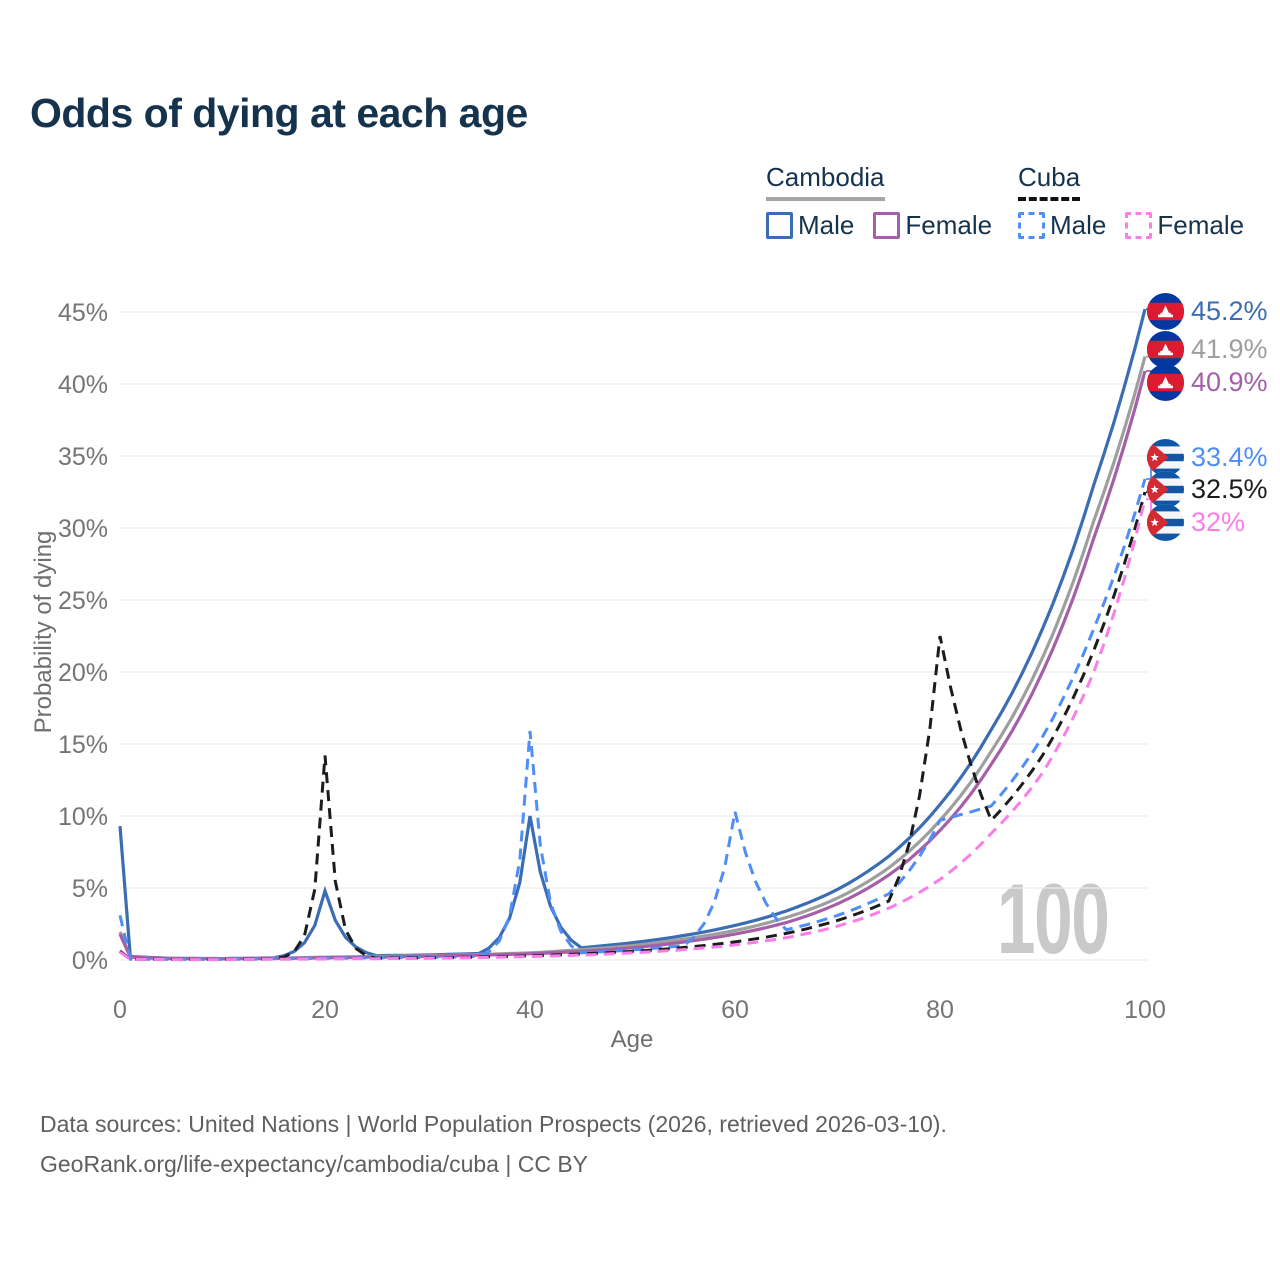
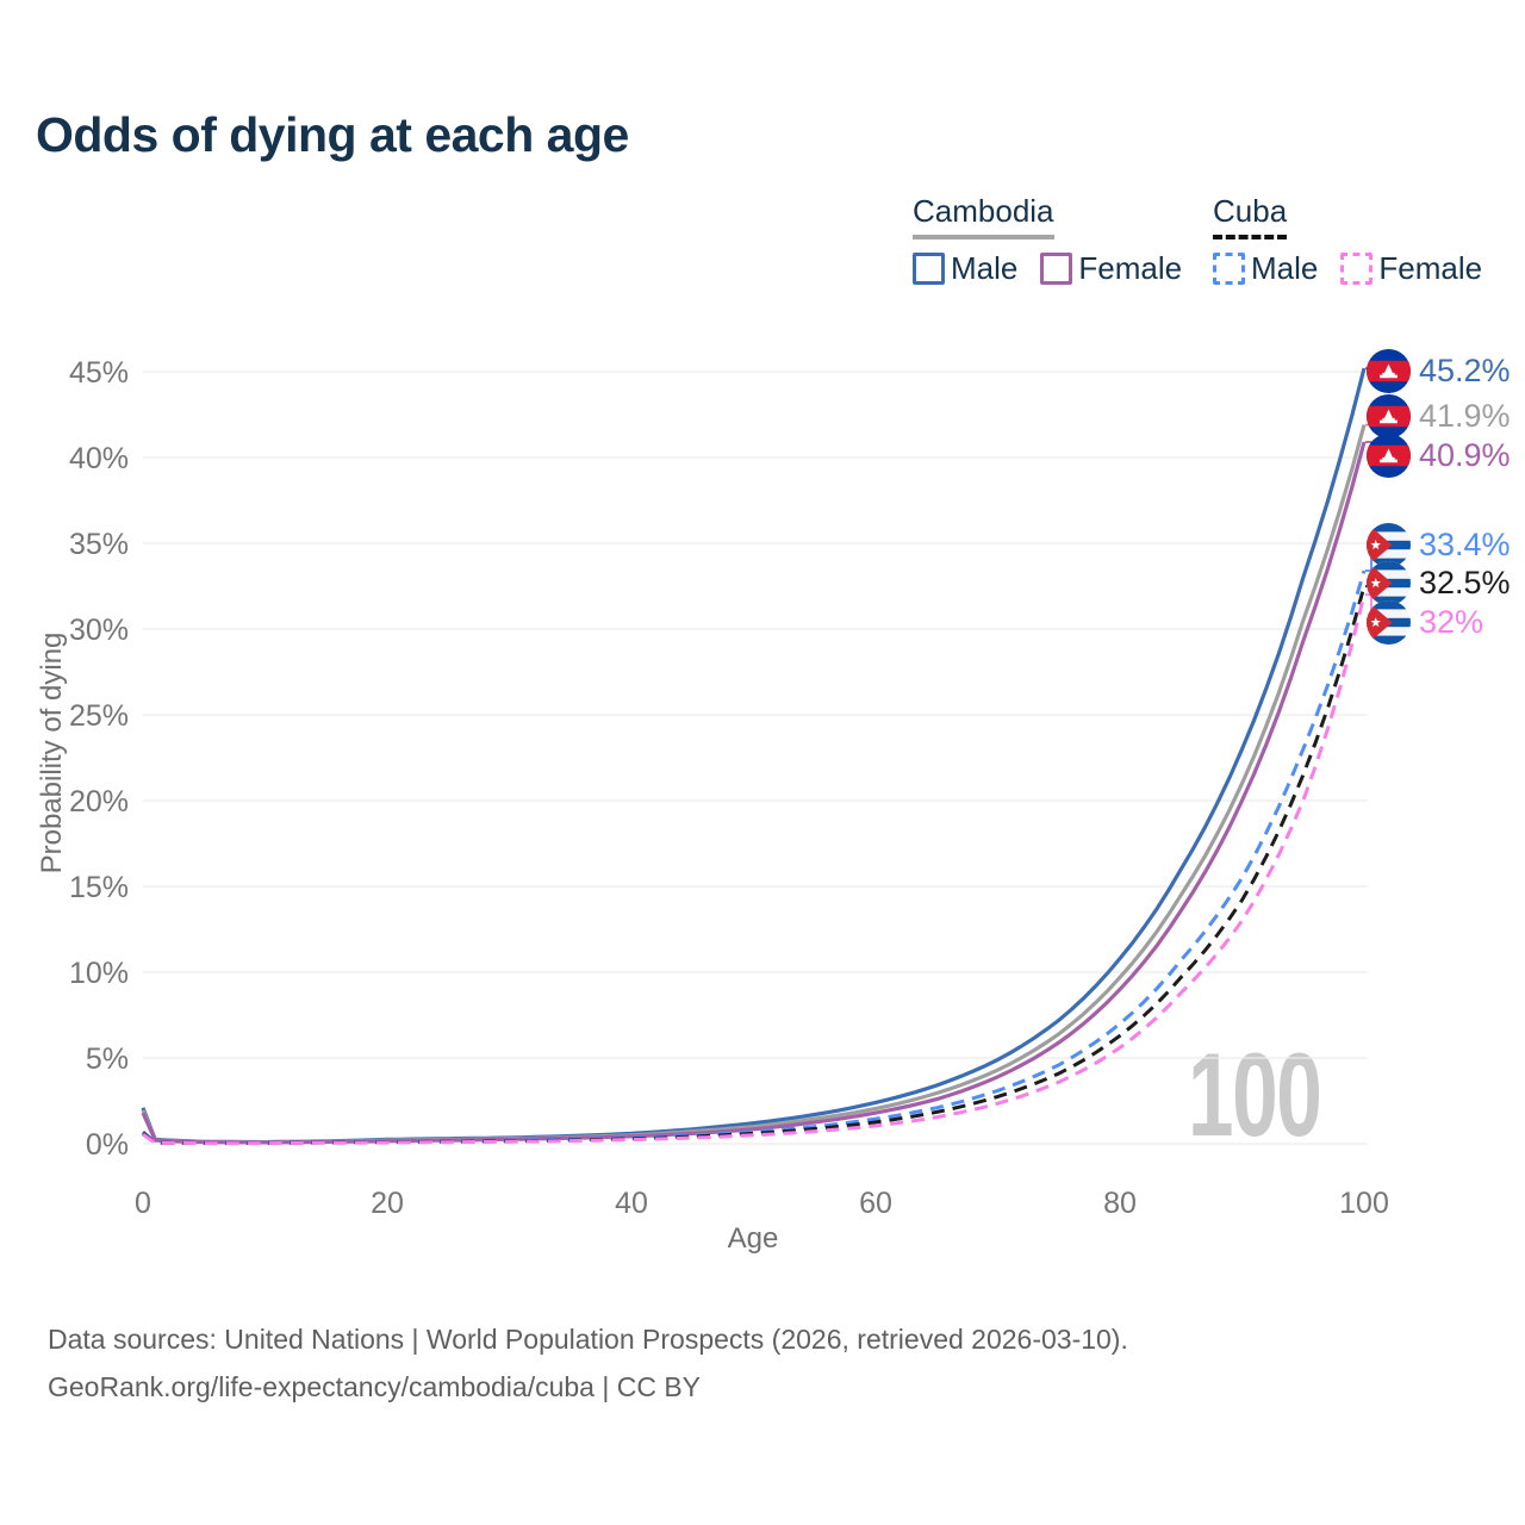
Cambodia Male/0: 9.3% -> 2.1%
Cuba Male/0: 3.1% -> 0.7%
Cambodia Male/20: 4.8% -> 0.2%
Cuba/20: 14.2% -> 0.1%
Cambodia Male/40: 10.0% -> 0.6%
Cuba Male/40: 15.9% -> 0.3%
Cuba Male/60: 10.3% -> 1.4%
Cuba Male/80: 9.7% -> 7.0%
Cuba/80: 22.5% -> 6.3%
